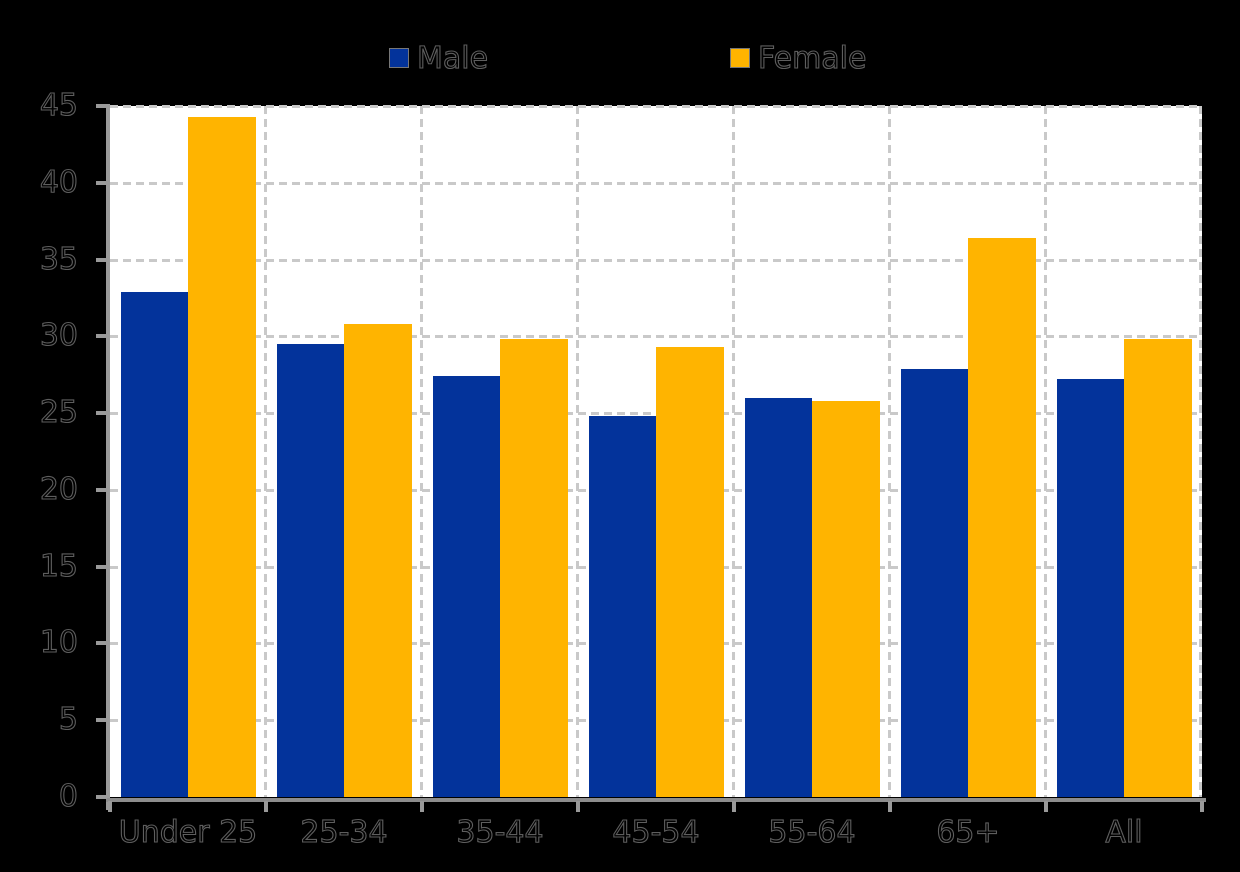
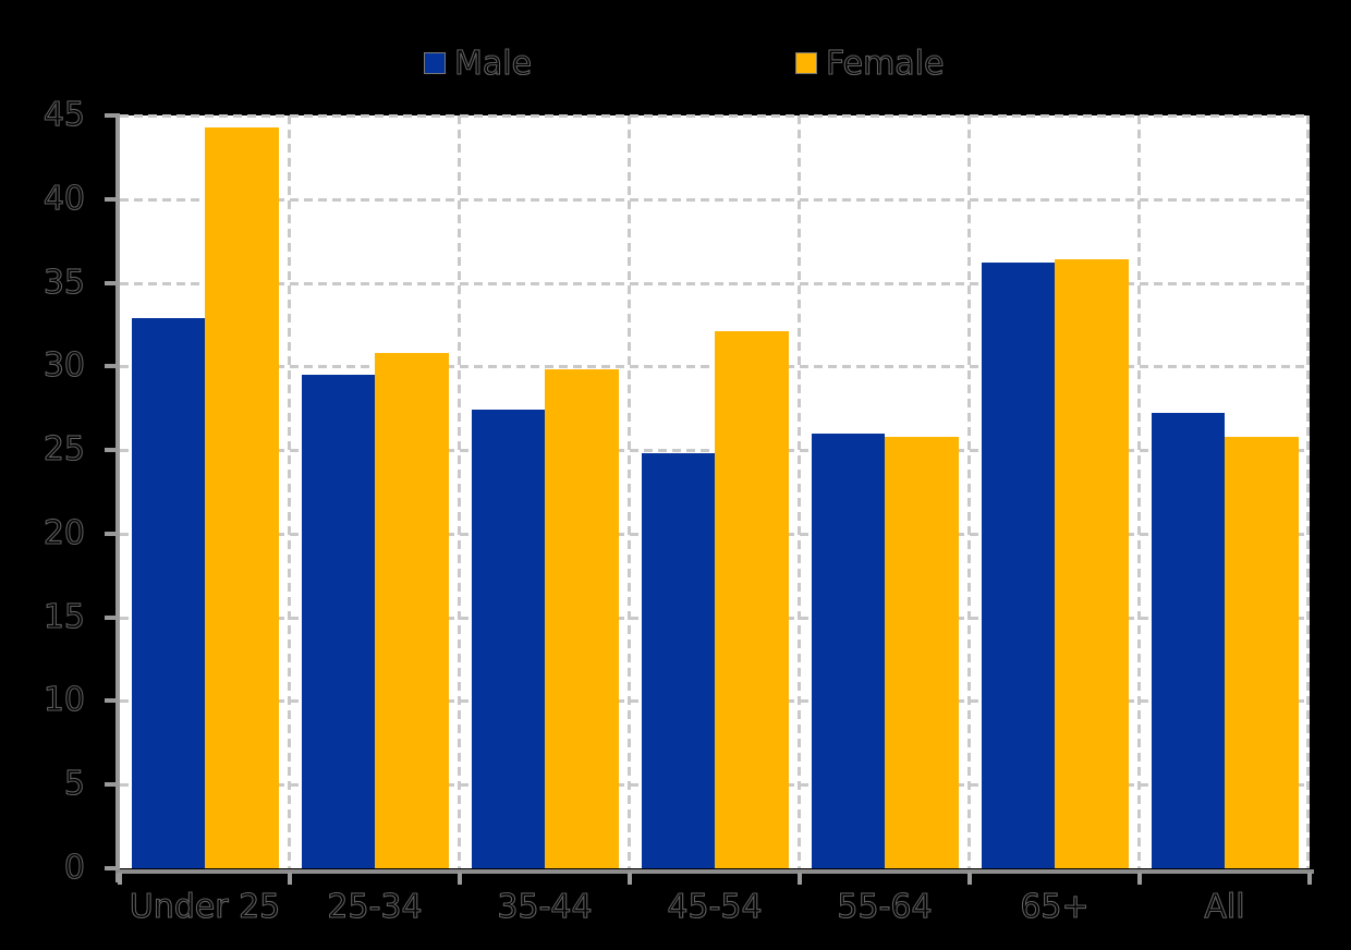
Female/45-54: 29.3 -> 32.1
Male/65+: 27.9 -> 36.2
Female/All: 29.8 -> 25.8
